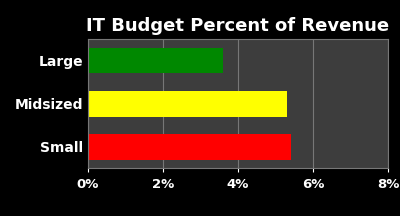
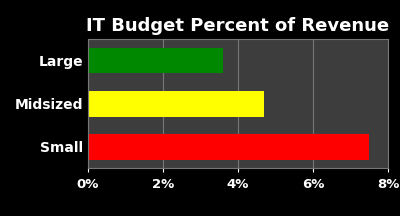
Midsized: 5.3% -> 4.7%
Small: 5.4% -> 7.5%
